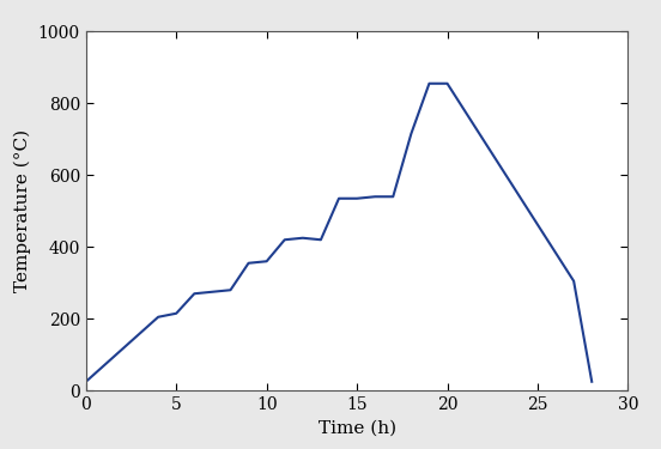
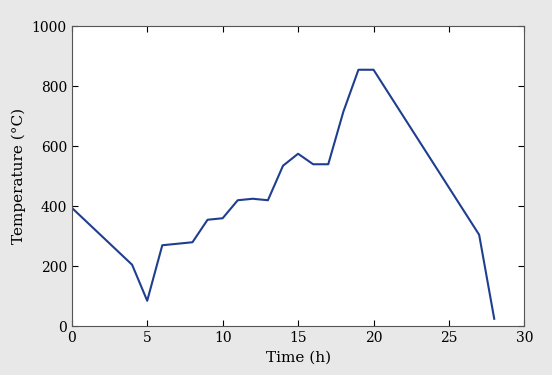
0: 25 -> 395
5: 215 -> 85
15: 535 -> 575
